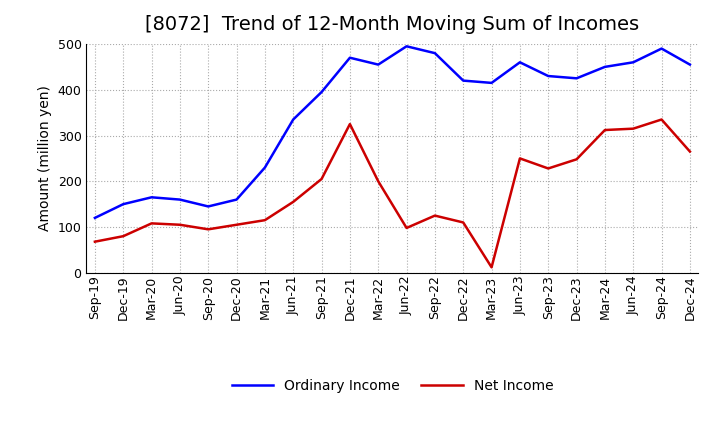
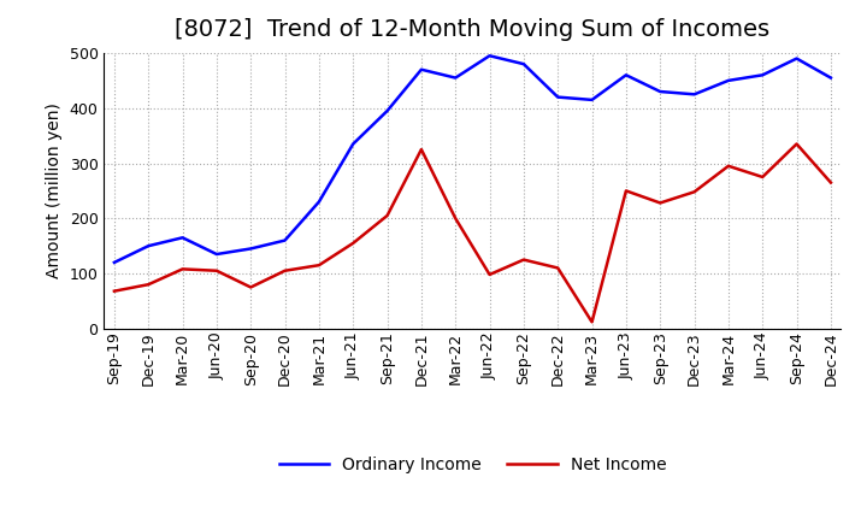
Ordinary Income/Jun-20: 160 -> 135
Net Income/Sep-20: 95 -> 75
Net Income/Mar-24: 312 -> 295
Net Income/Jun-24: 315 -> 275
